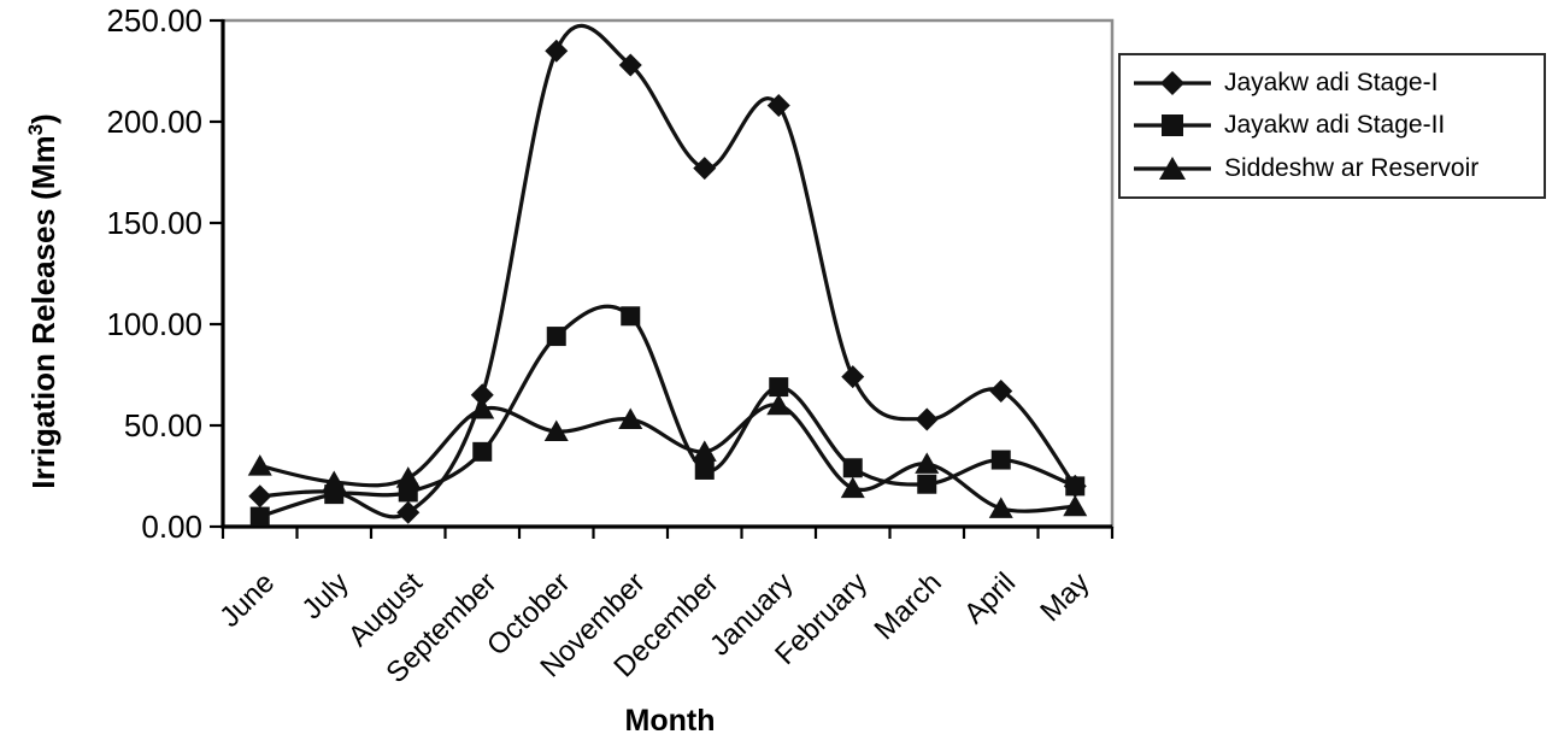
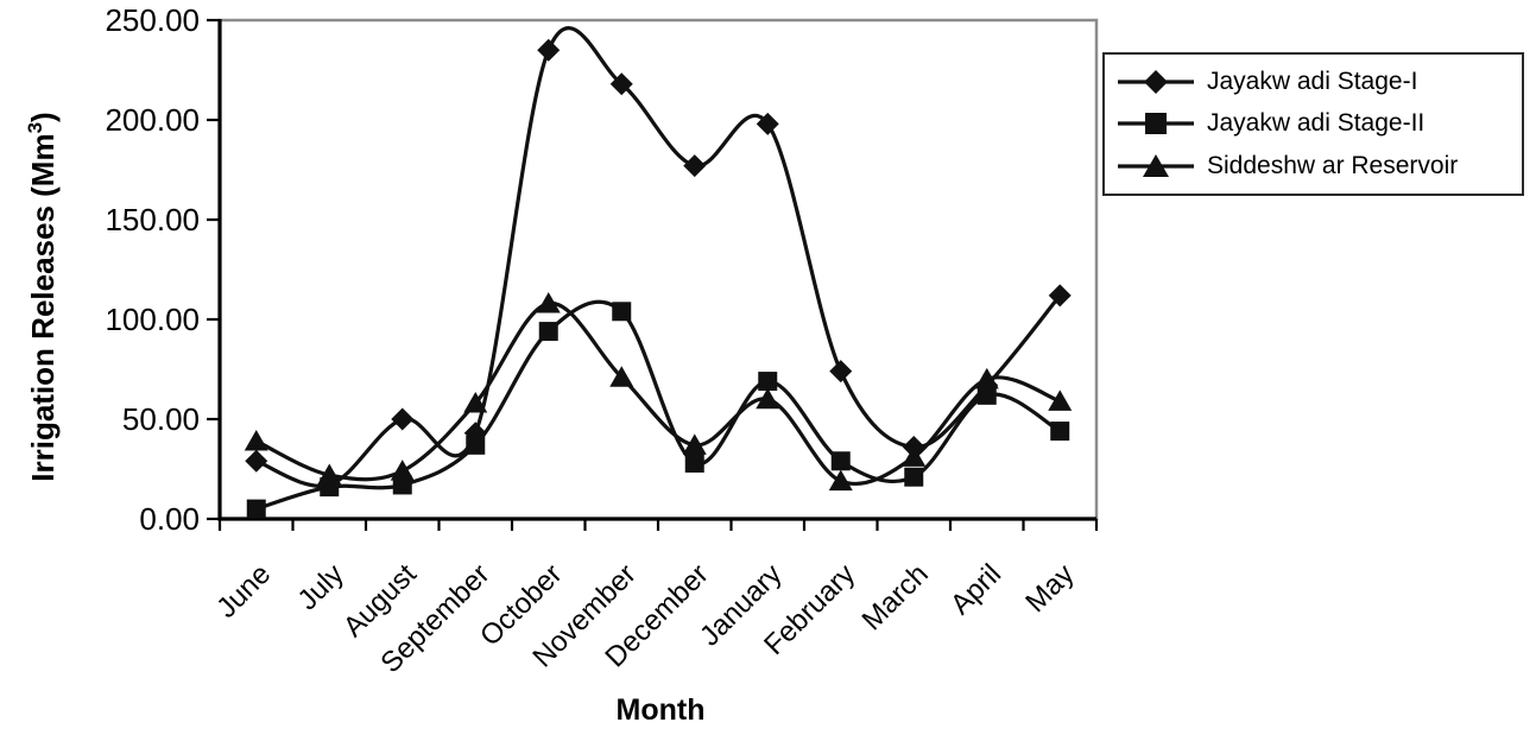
Jayakw adi Stage-I/June: 15 -> 29
Siddeshw ar Reservoir/June: 30 -> 39
Jayakw adi Stage-I/August: 7 -> 50
Jayakw adi Stage-I/September: 65 -> 43
Siddeshw ar Reservoir/October: 47 -> 108
Jayakw adi Stage-I/November: 228 -> 218
Siddeshw ar Reservoir/November: 53 -> 71
Jayakw adi Stage-I/January: 208 -> 198
Jayakw adi Stage-I/March: 53 -> 36
Jayakw adi Stage-II/April: 33 -> 62
Siddeshw ar Reservoir/April: 9 -> 70
Jayakw adi Stage-I/May: 20 -> 112
Jayakw adi Stage-II/May: 20 -> 44
Siddeshw ar Reservoir/May: 10 -> 59
